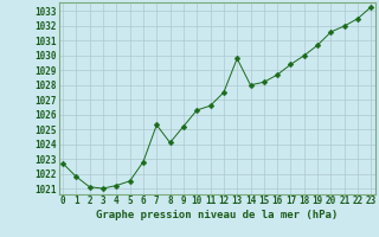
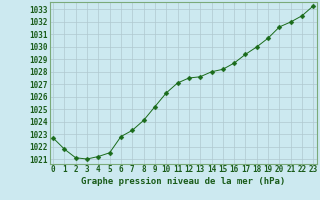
7: 1025.3 -> 1023.3
11: 1026.6 -> 1027.1
13: 1029.8 -> 1027.6
